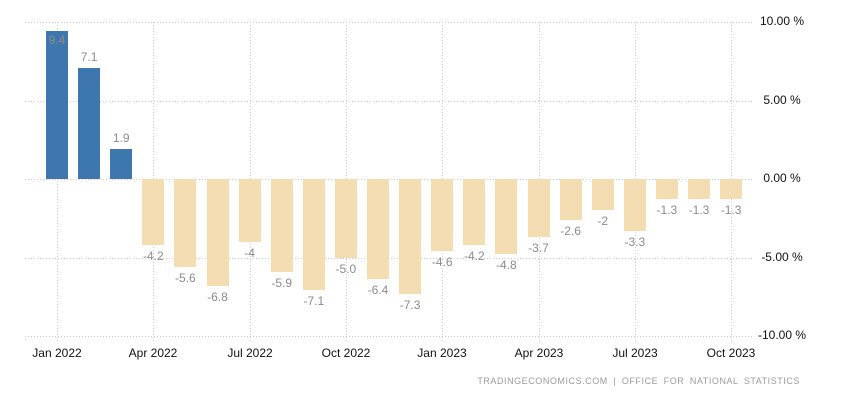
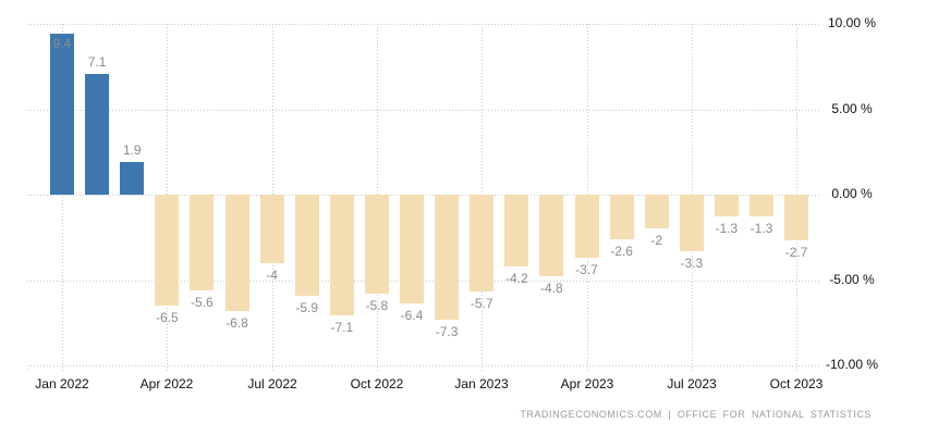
Apr 2022: -4.2 -> -6.5
Oct 2022: -5.0 -> -5.8
Jan 2023: -4.6 -> -5.7
Oct 2023: -1.3 -> -2.7
